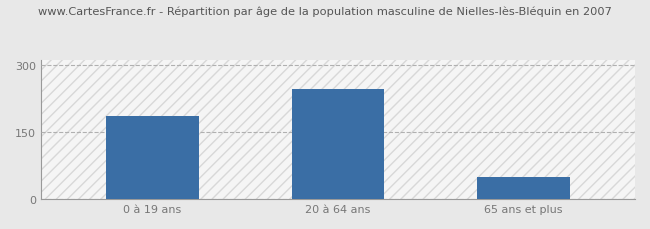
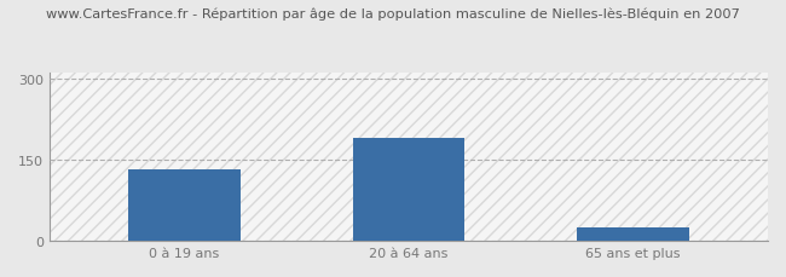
0 à 19 ans: 185 -> 133
20 à 64 ans: 245 -> 190
65 ans et plus: 50 -> 25
